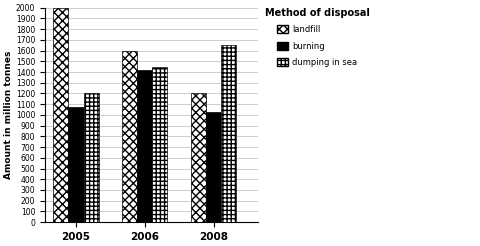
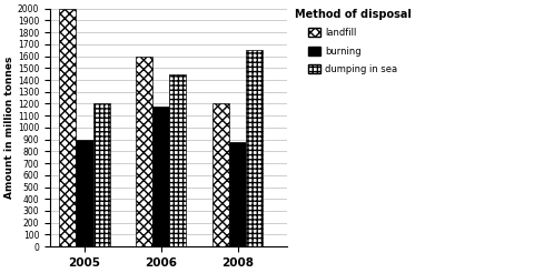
burning/2005: 1070 -> 900
burning/2006: 1420 -> 1180
burning/2008: 1030 -> 880
